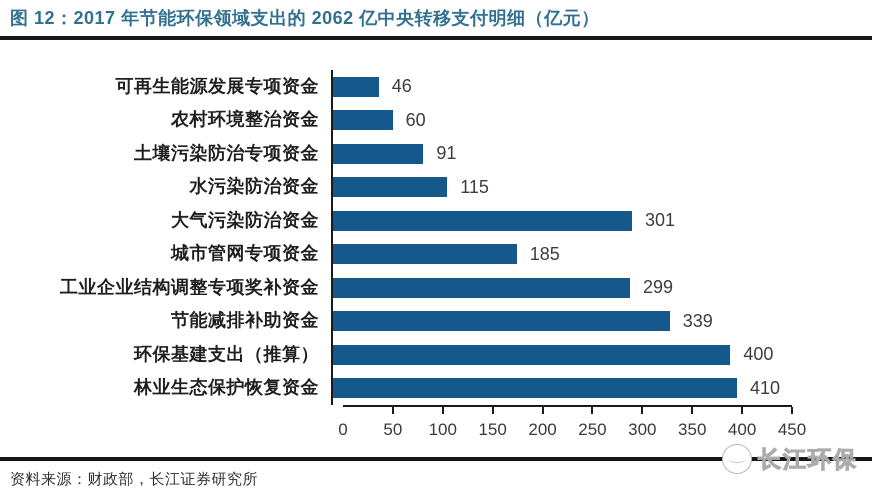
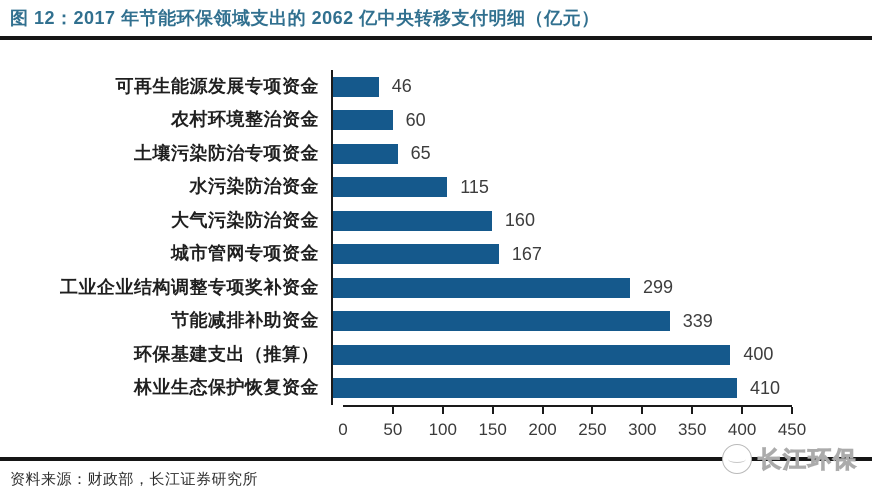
土壤污染防治专项资金: 91 -> 65
大气污染防治资金: 301 -> 160
城市管网专项资金: 185 -> 167
